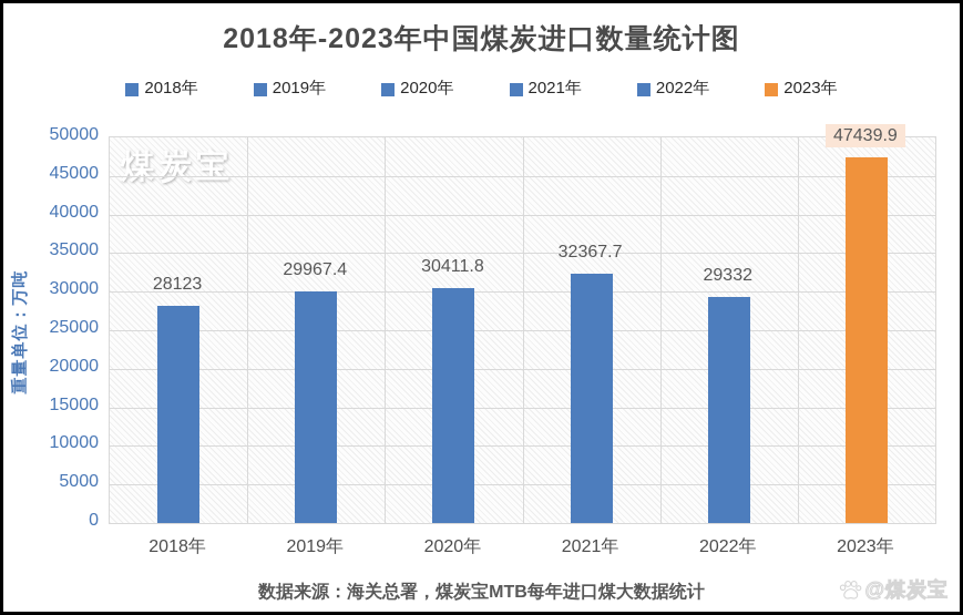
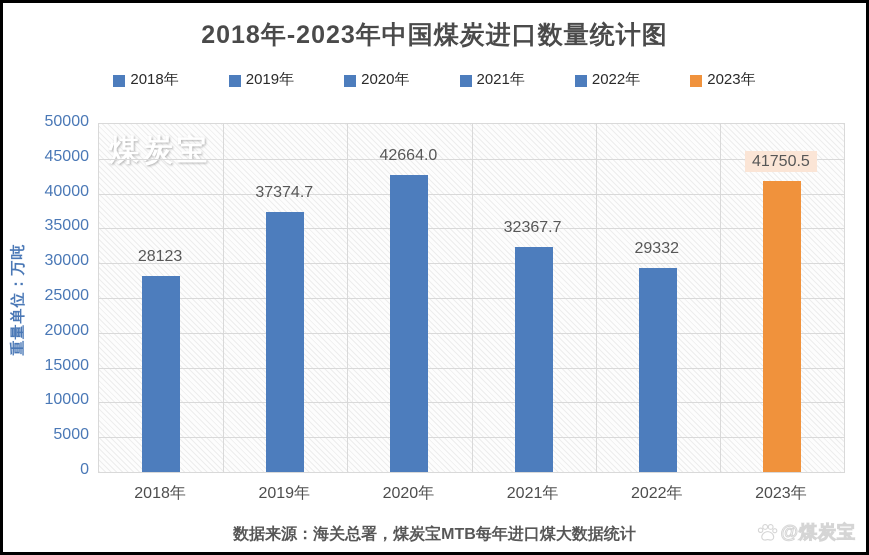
2019年: 29967.4 -> 37374.7
2020年: 30411.8 -> 42664.0
2023年: 47439.9 -> 41750.5
